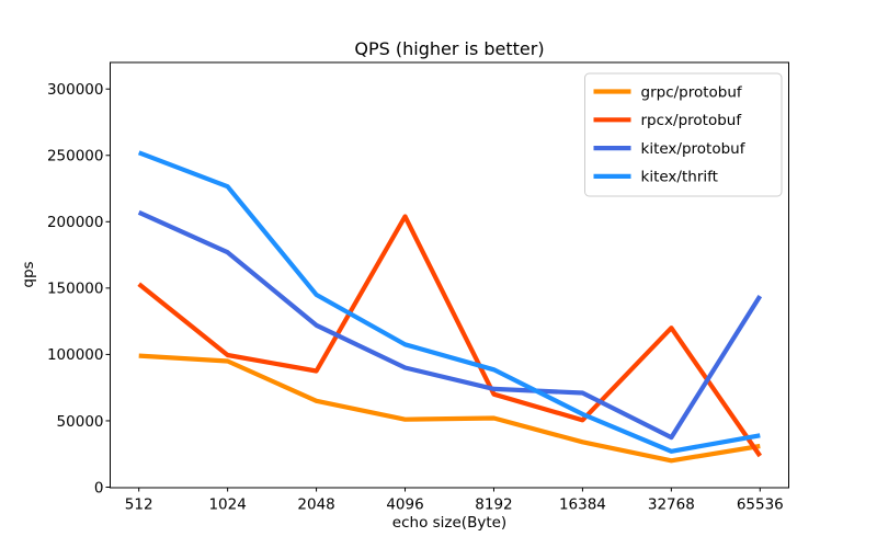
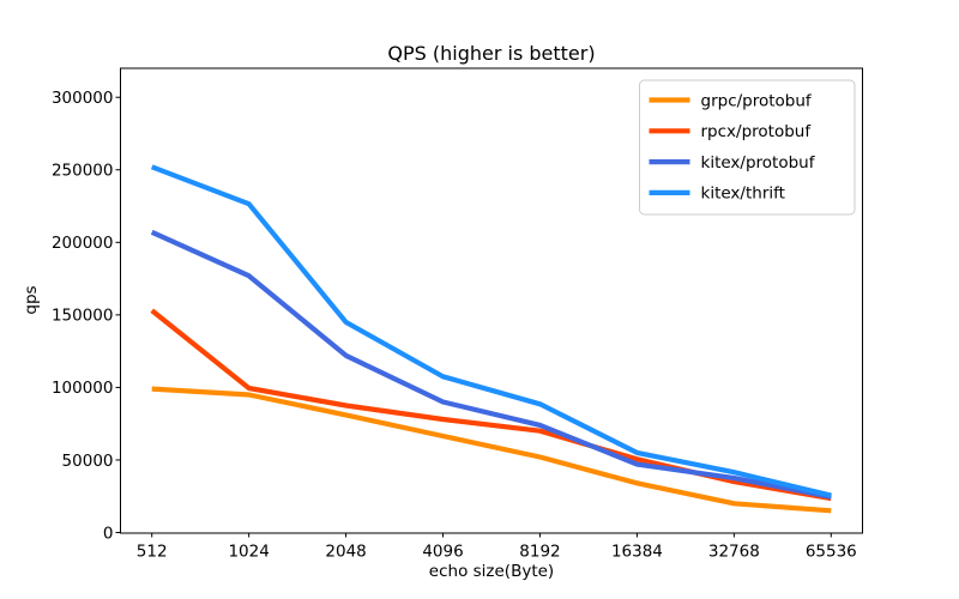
grpc/protobuf/2048: 65000 -> 81000
grpc/protobuf/4096: 51000 -> 66000
rpcx/protobuf/4096: 204000 -> 78000
kitex/protobuf/16384: 71000 -> 47000
rpcx/protobuf/32768: 120000 -> 35000
kitex/thrift/32768: 27000 -> 42000
grpc/protobuf/65536: 31000 -> 15000
kitex/protobuf/65536: 144000 -> 24000
kitex/thrift/65536: 39000 -> 26000
